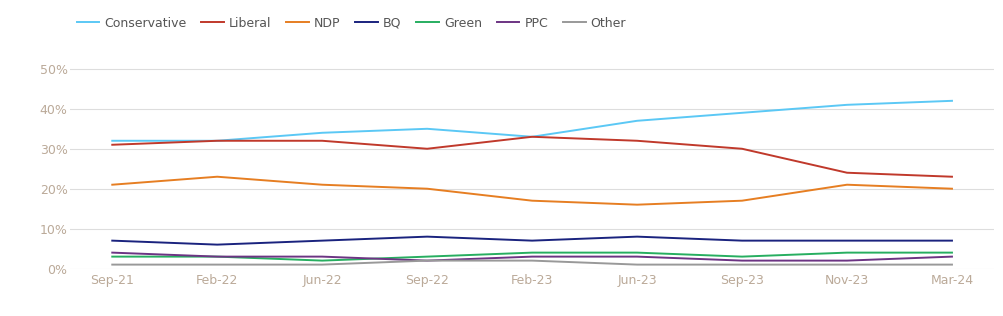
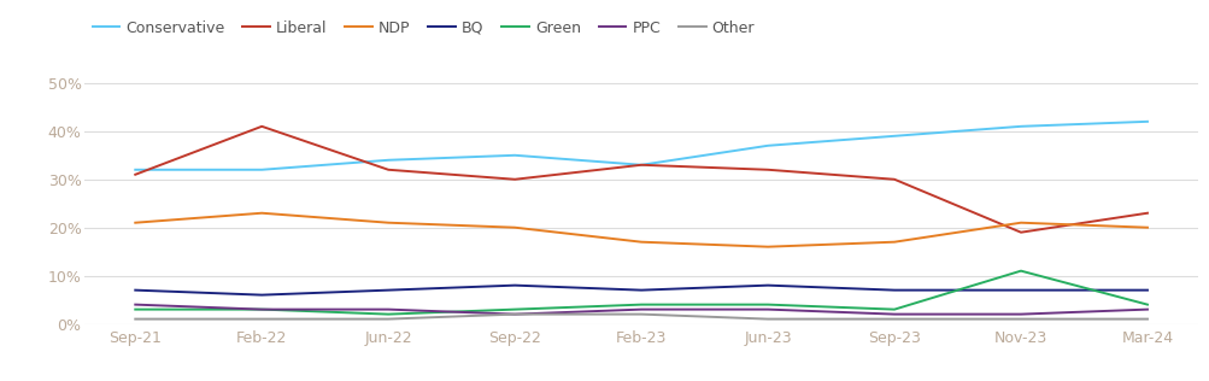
Liberal/Feb-22: 32% -> 41%
Liberal/Nov-23: 24% -> 19%
Green/Nov-23: 4% -> 11%
